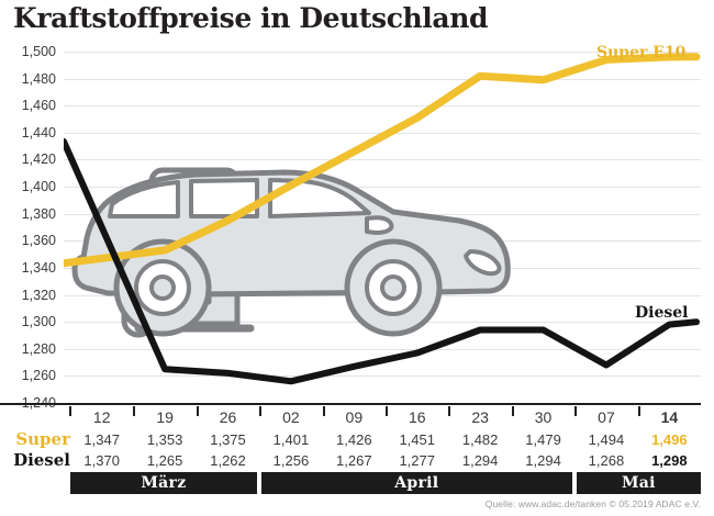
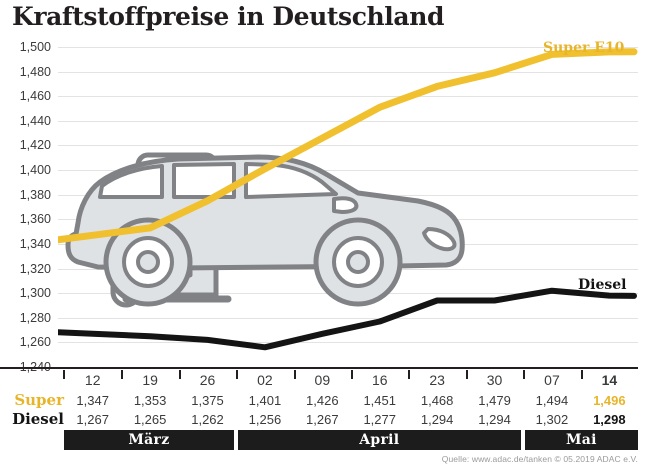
Diesel/12: 1,370 -> 1,267
Super E10/23: 1,482 -> 1,468
Diesel/07: 1,268 -> 1,302
